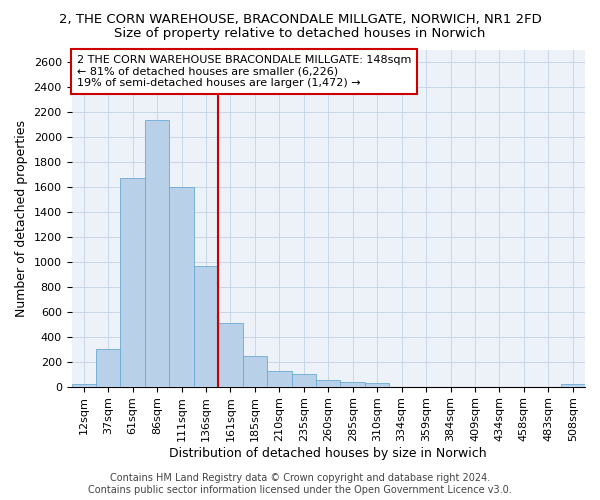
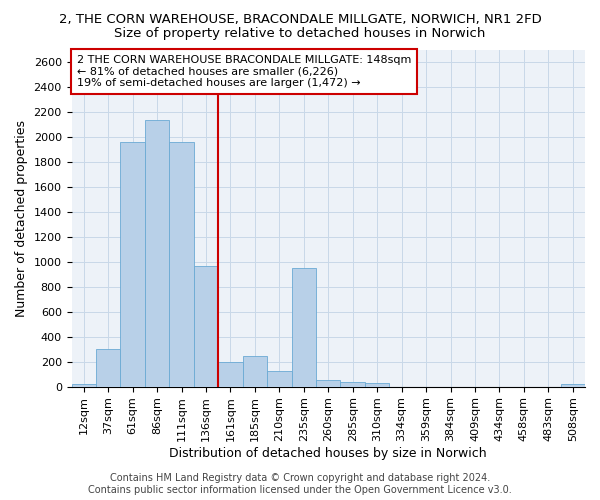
61sqm: 1670 -> 1960
111sqm: 1600 -> 1960
161sqm: 510 -> 200
235sqm: 100 -> 950
